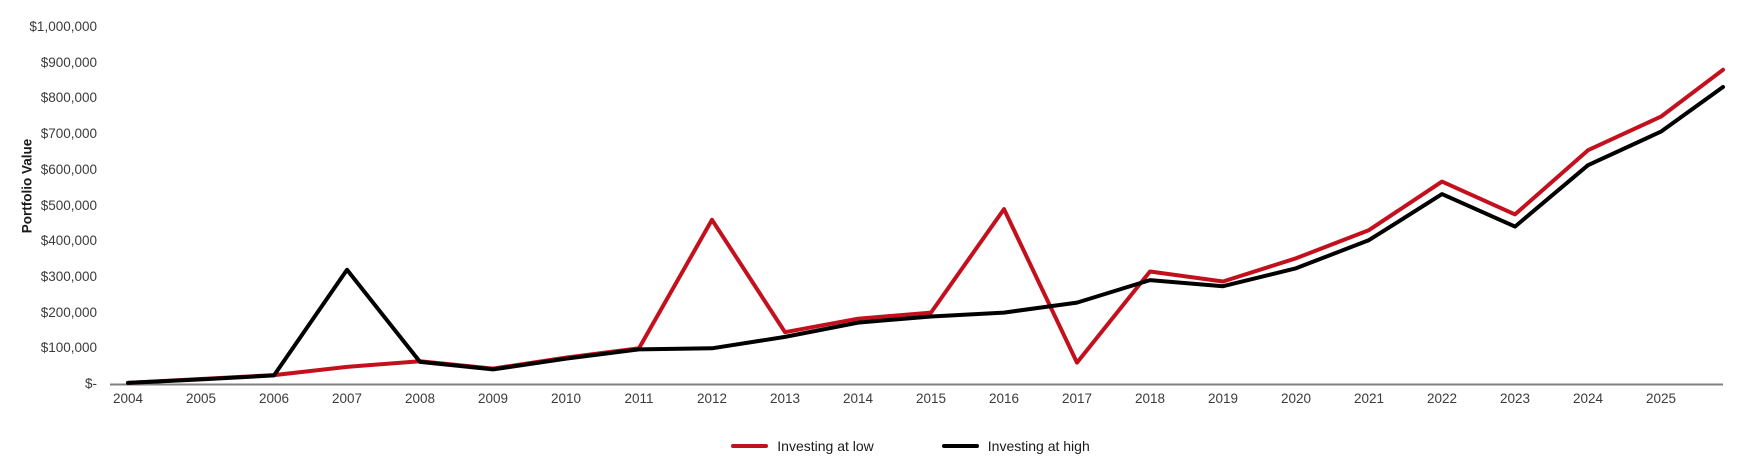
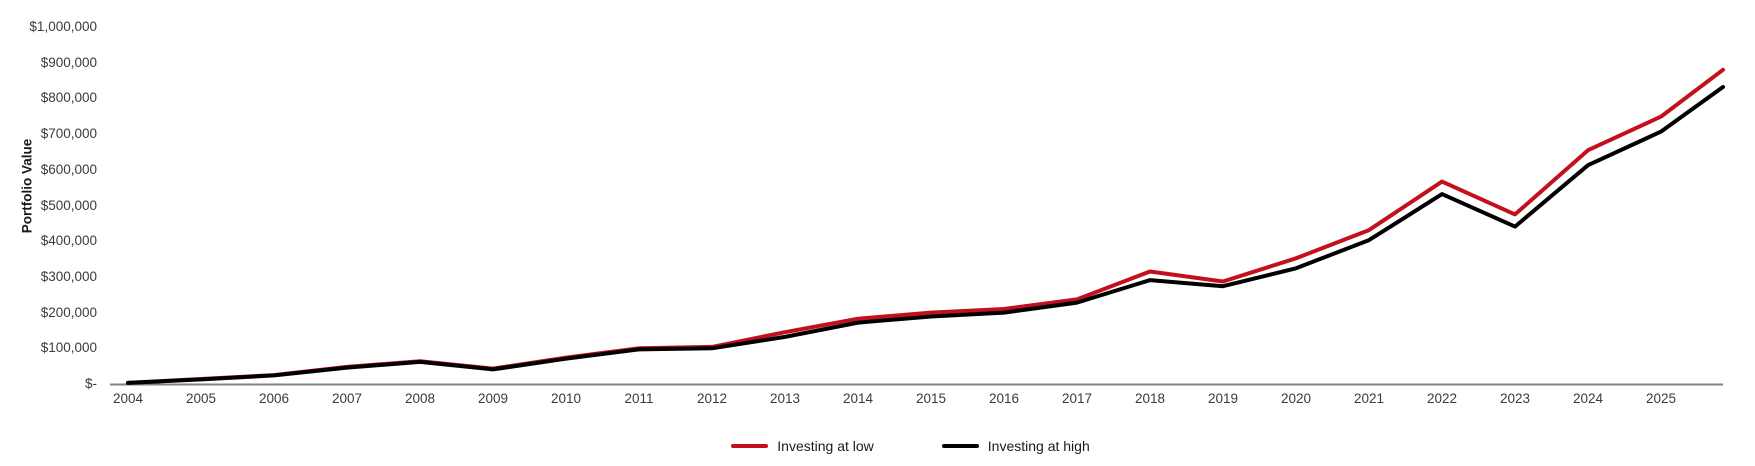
Investing at high/2007: $320000 -> $50000
Investing at low/2012: $460000 -> $100000
Investing at low/2016: $490000 -> $210000
Investing at low/2017: $60000 -> $240000
